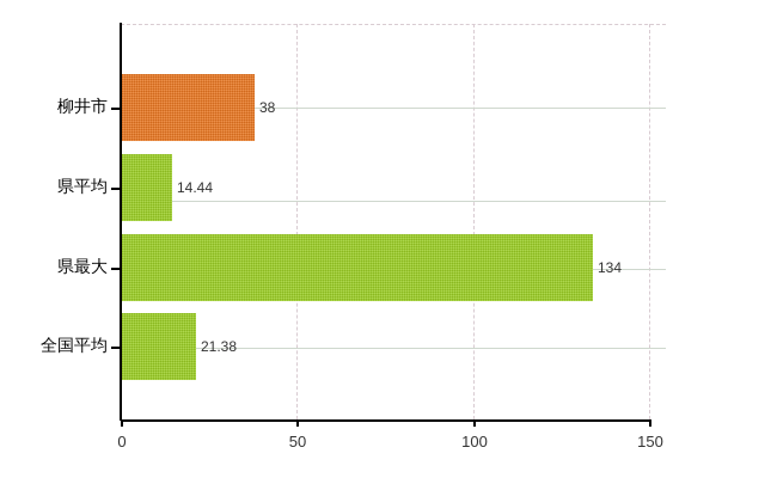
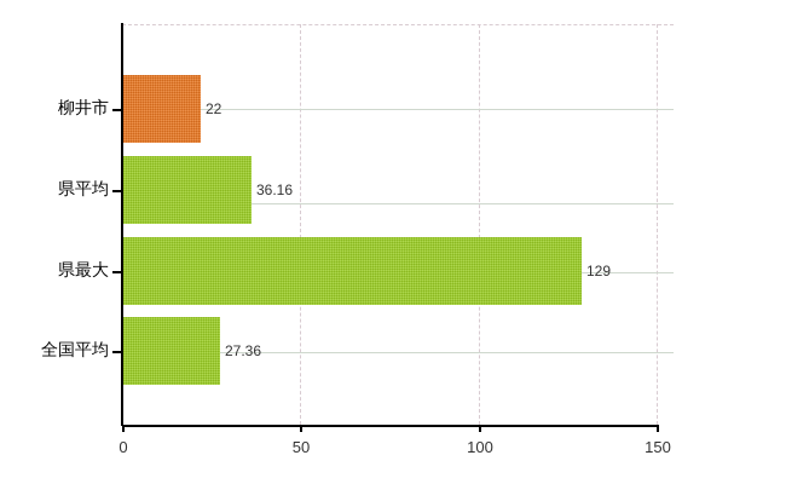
柳井市: 38 -> 22
県平均: 14.44 -> 36.16
県最大: 134 -> 129
全国平均: 21.38 -> 27.36
